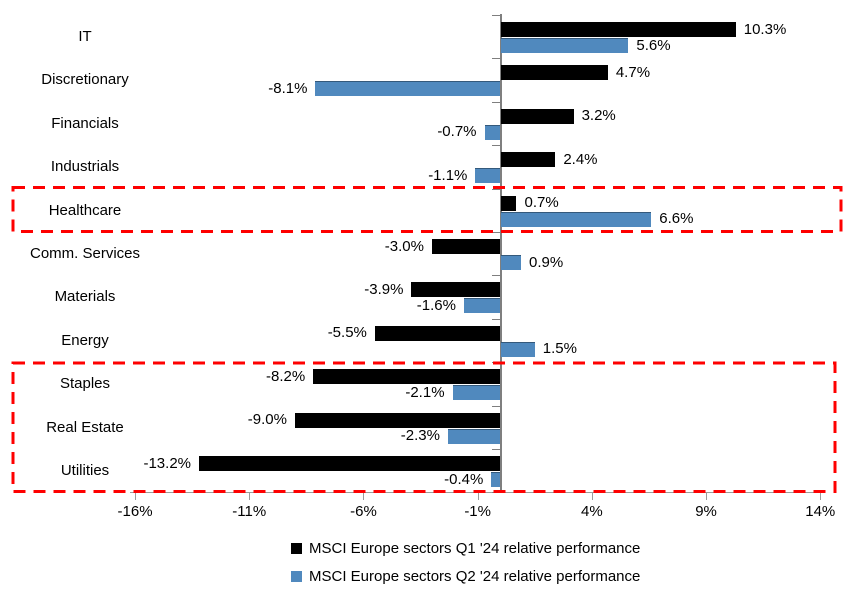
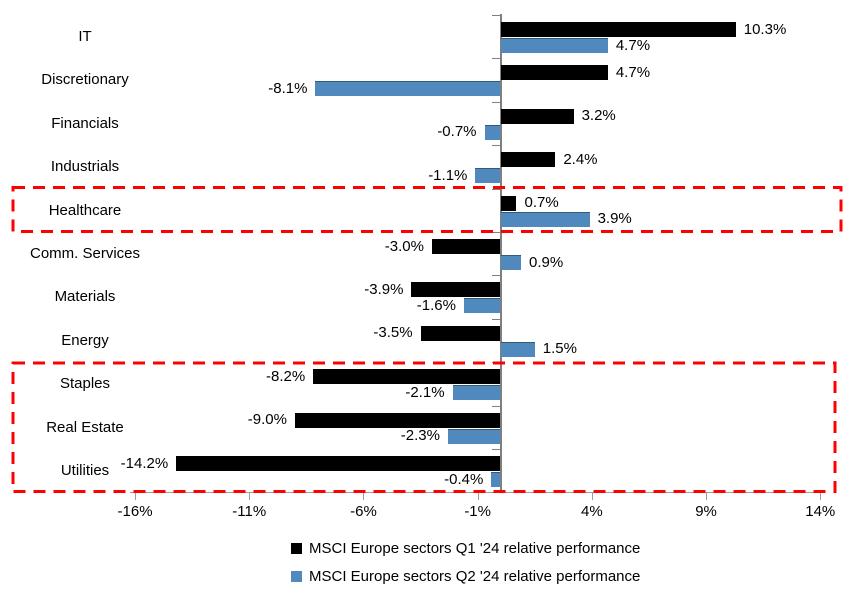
MSCI Europe sectors Q2 '24 relative performance/IT: 5.6% -> 4.7%
MSCI Europe sectors Q2 '24 relative performance/Healthcare: 6.6% -> 3.9%
MSCI Europe sectors Q1 '24 relative performance/Energy: -5.5% -> -3.5%
MSCI Europe sectors Q1 '24 relative performance/Utilities: -13.2% -> -14.2%
